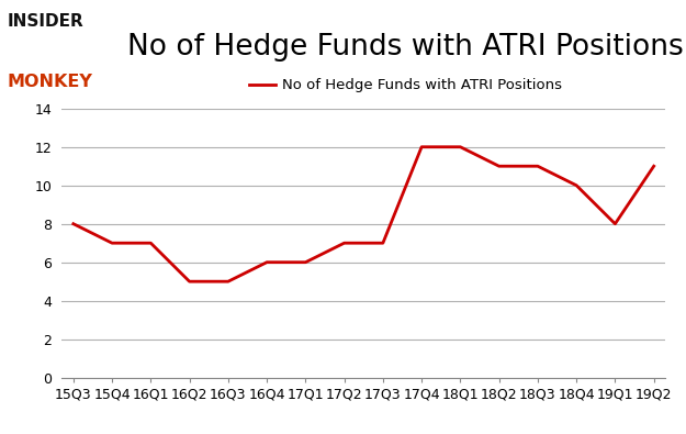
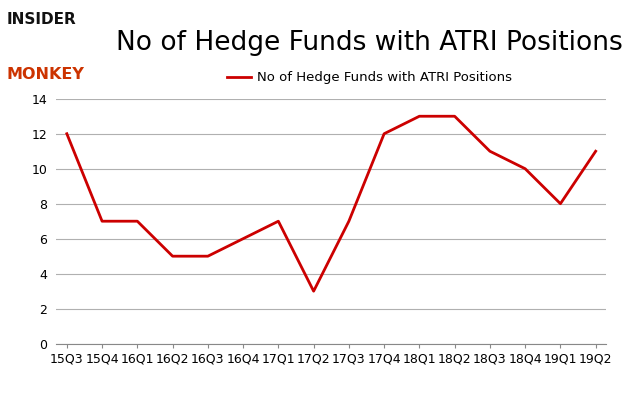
15Q3: 8 -> 12
17Q1: 6 -> 7
17Q2: 7 -> 3
18Q1: 12 -> 13
18Q2: 11 -> 13
